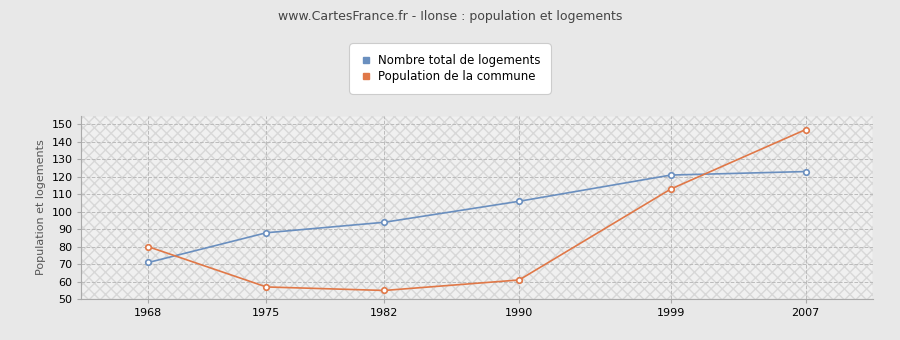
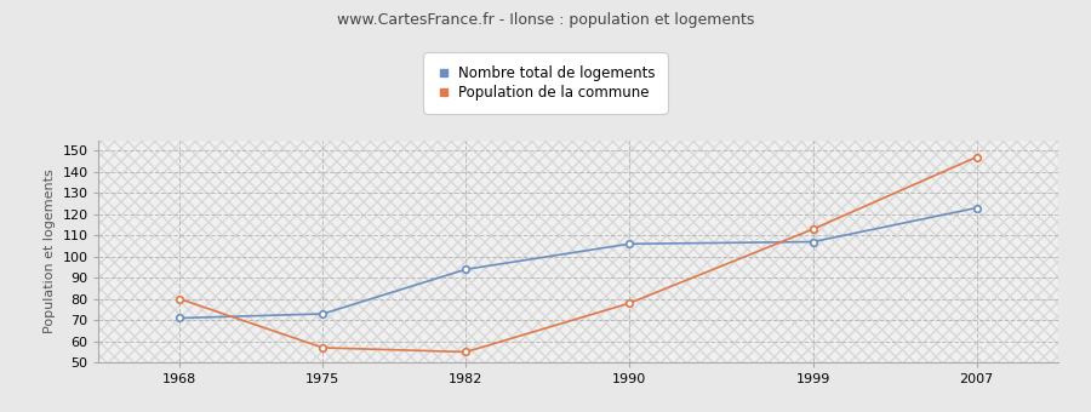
Nombre total de logements/1975: 88 -> 73
Population de la commune/1990: 61 -> 78
Nombre total de logements/1999: 121 -> 107
